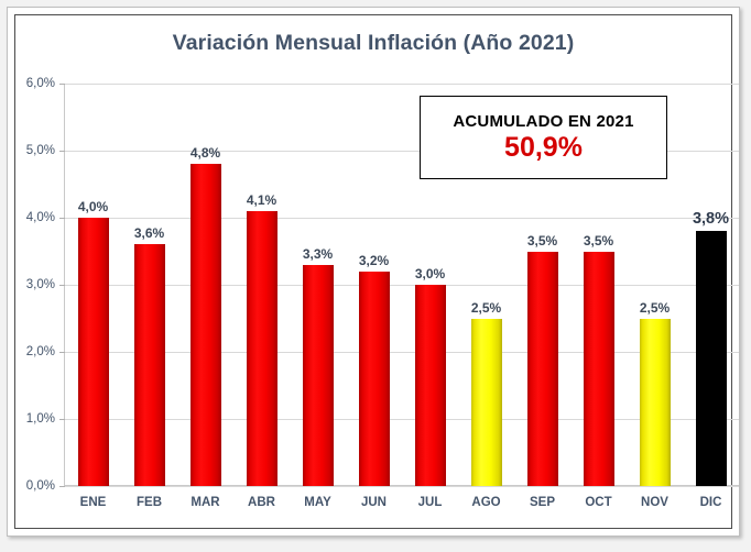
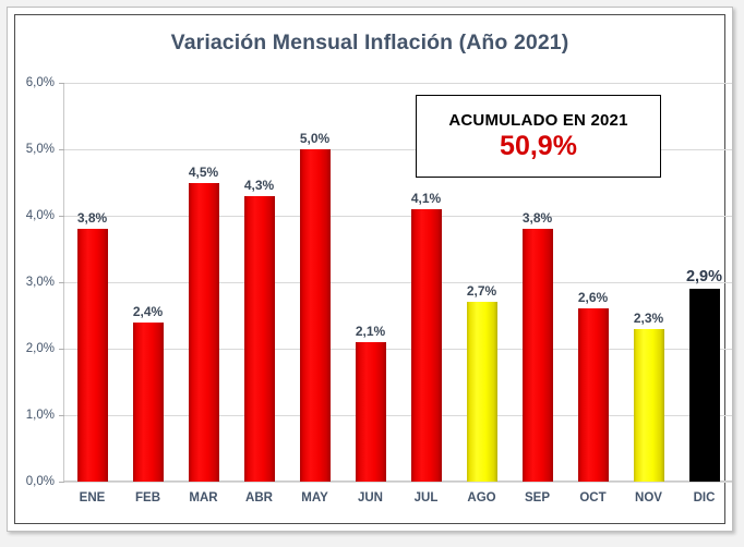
ENE: 4,0% -> 3,8%
FEB: 3,6% -> 2,4%
MAR: 4,8% -> 4,5%
ABR: 4,1% -> 4,3%
MAY: 3,3% -> 5,0%
JUN: 3,2% -> 2,1%
JUL: 3,0% -> 4,1%
AGO: 2,5% -> 2,7%
SEP: 3,5% -> 3,8%
OCT: 3,5% -> 2,6%
NOV: 2,5% -> 2,3%
DIC: 3,8% -> 2,9%
